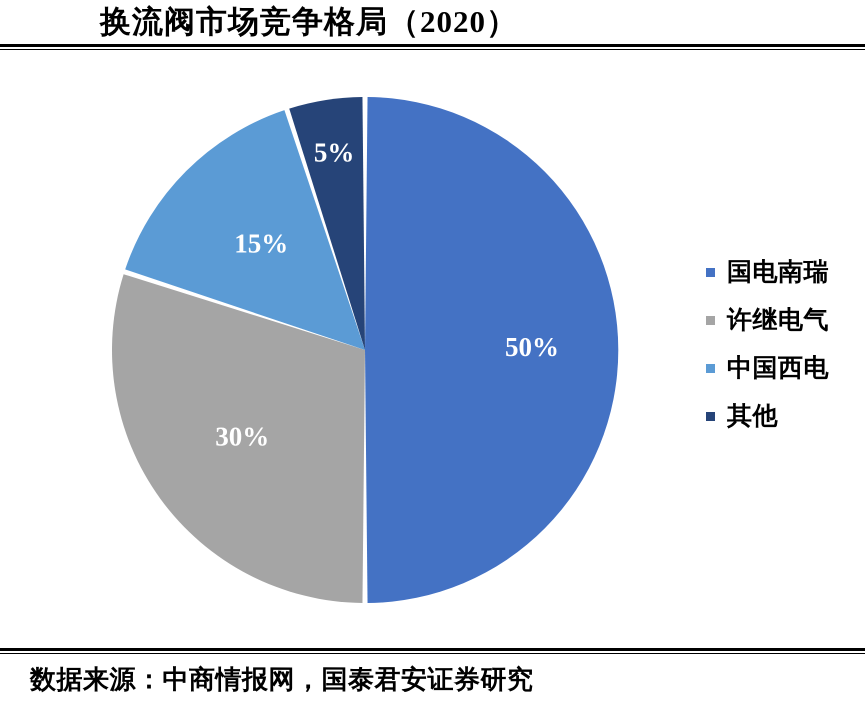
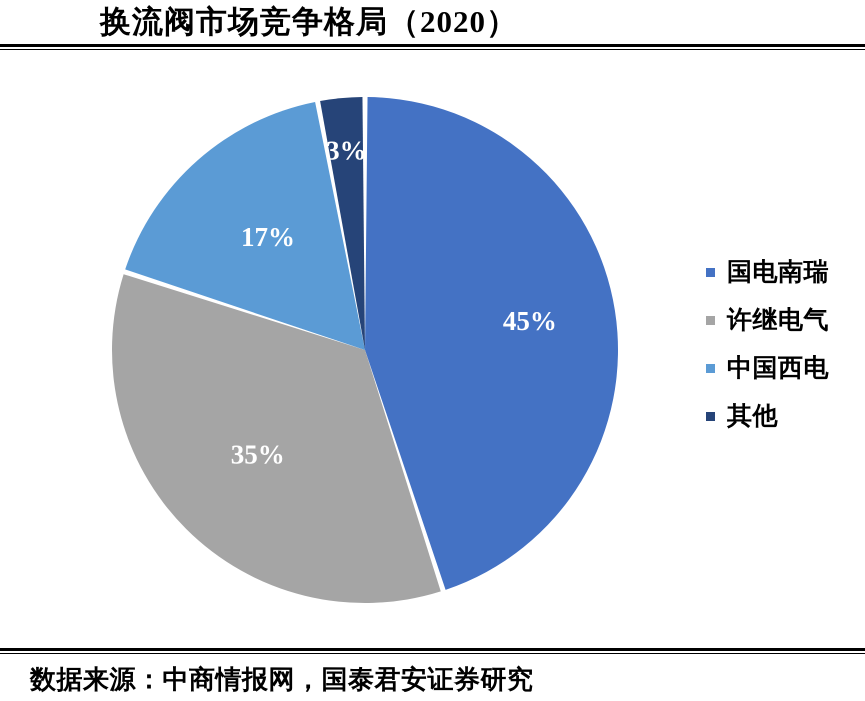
国电南瑞: 50% -> 45%
许继电气: 30% -> 35%
中国西电: 15% -> 17%
其他: 5% -> 3%
